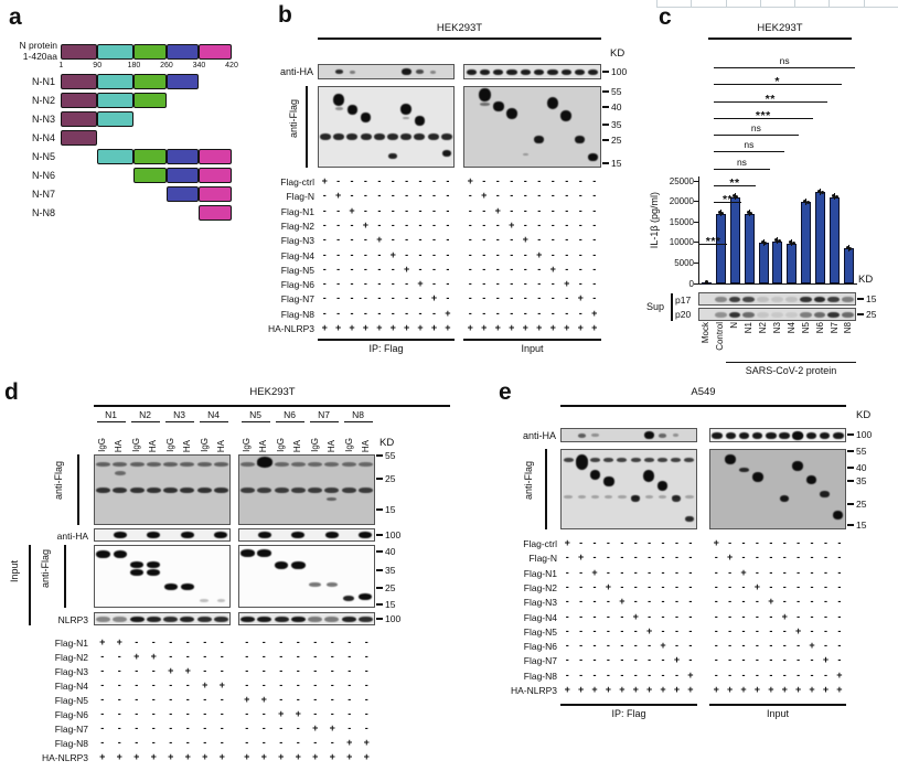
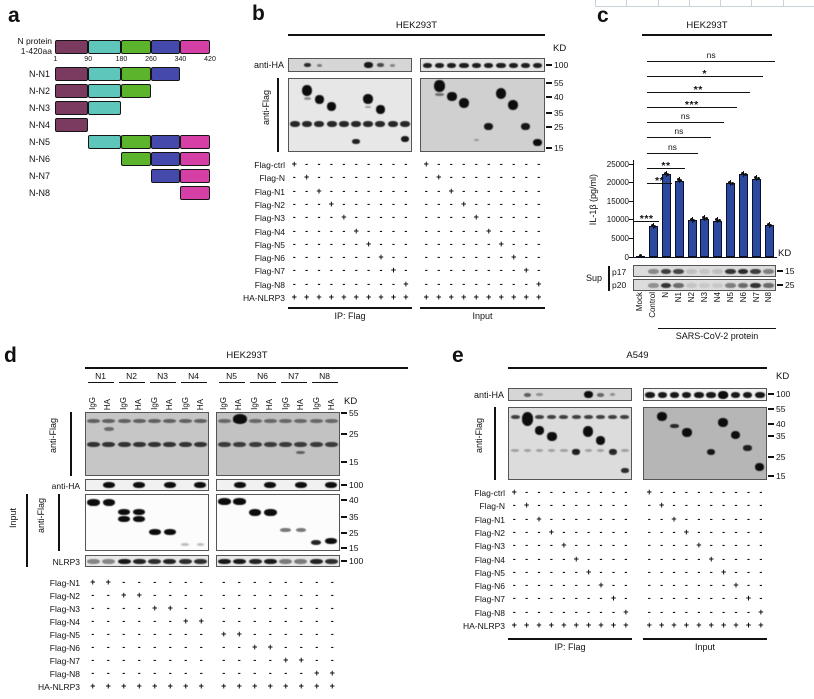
Control: 17000 -> 8000
N: 21000 -> 22000
N1: 17000 -> 20000
